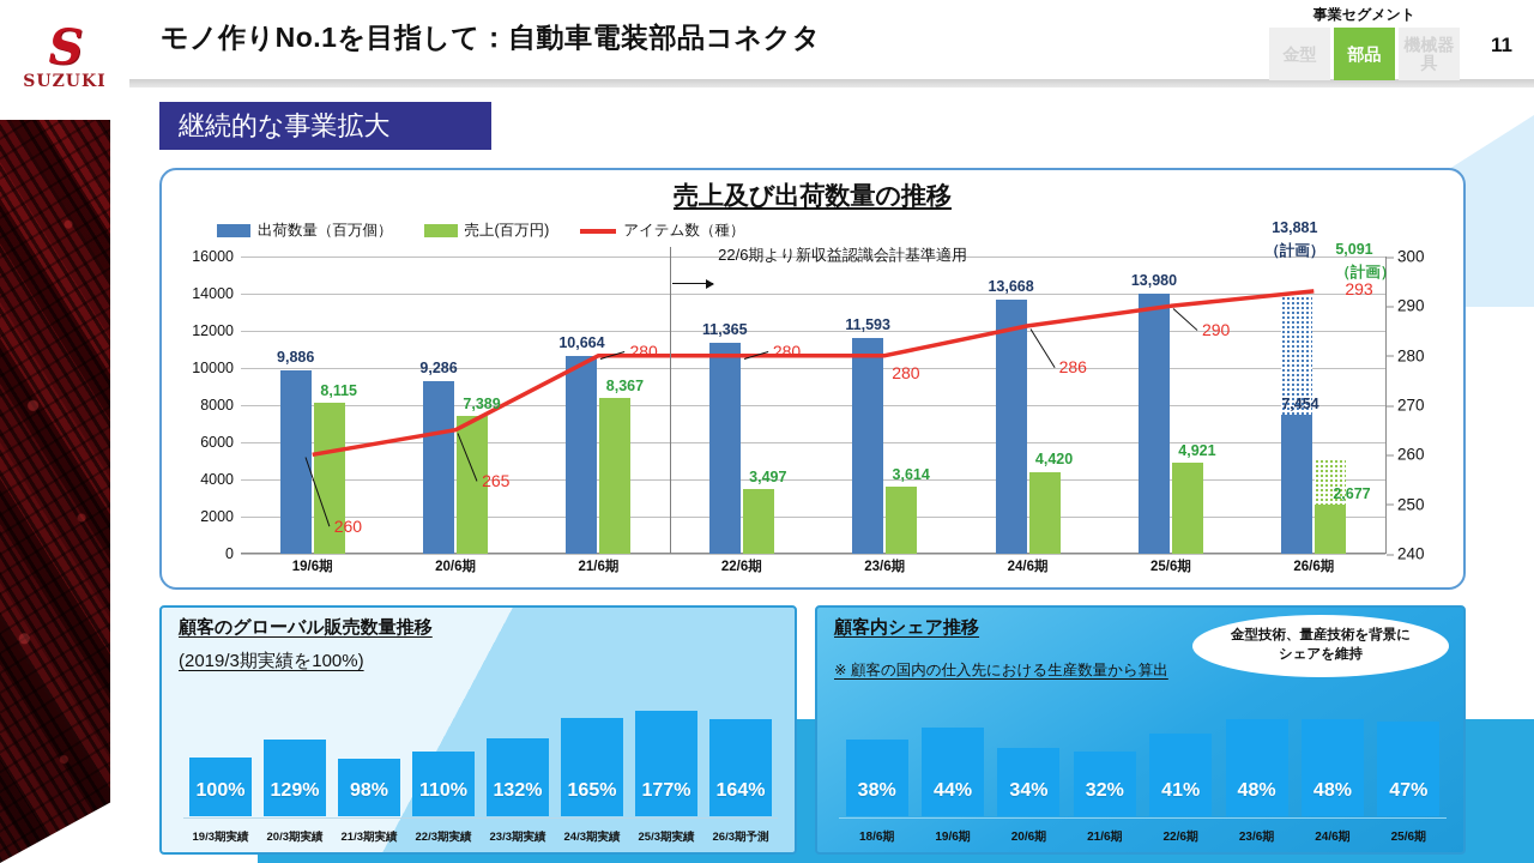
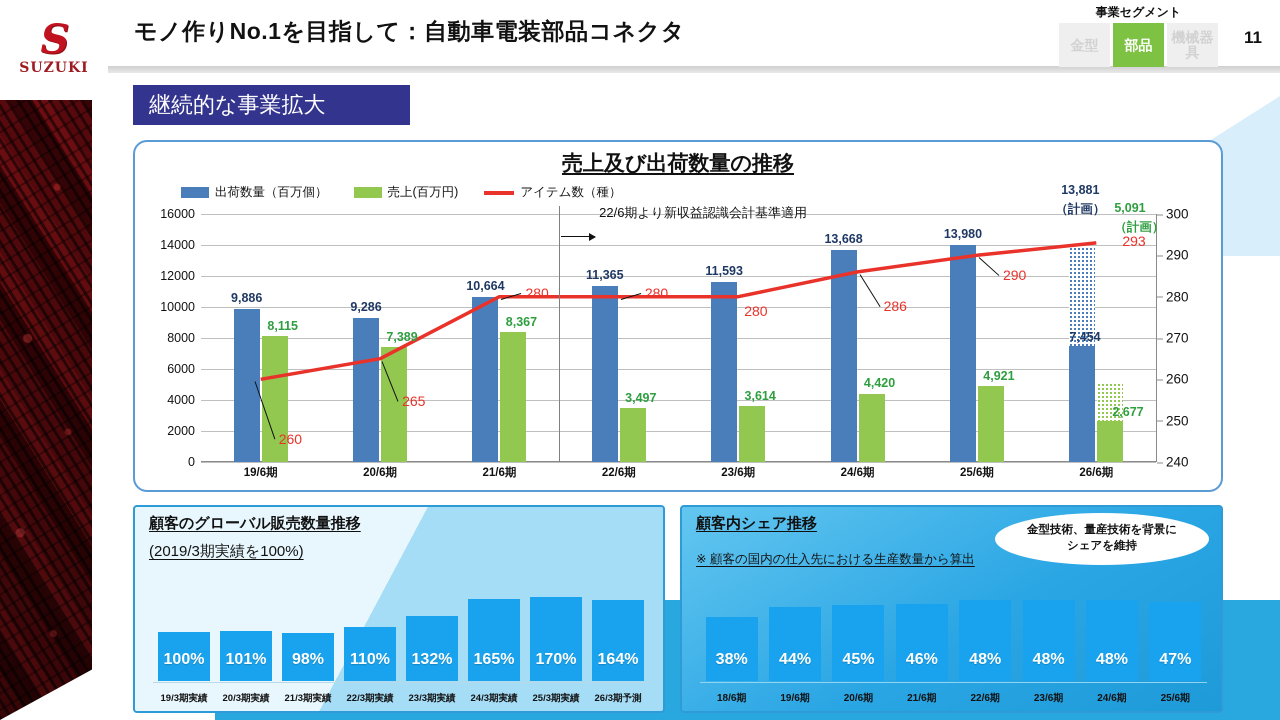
顧客のグローバル販売数量推移/20/3期実績: 129% -> 101%
顧客のグローバル販売数量推移/25/3期実績: 177% -> 170%
顧客内シェア推移/20/6期: 34% -> 45%
顧客内シェア推移/21/6期: 32% -> 46%
顧客内シェア推移/22/6期: 41% -> 48%
